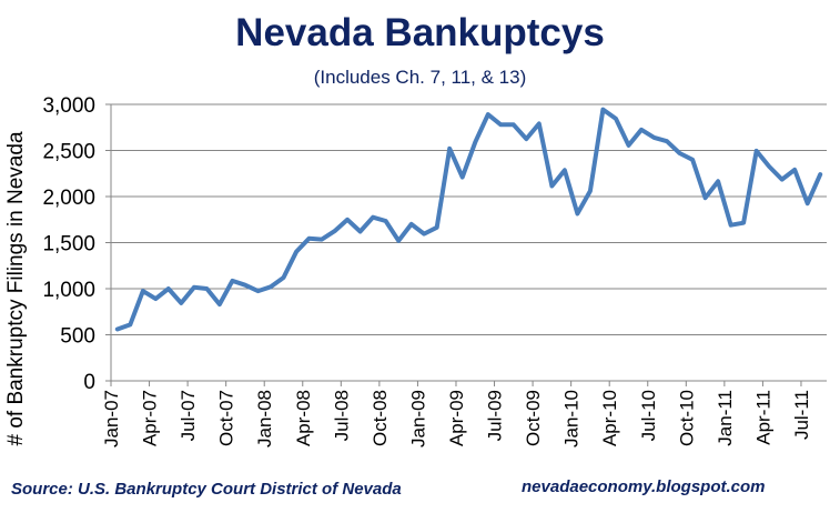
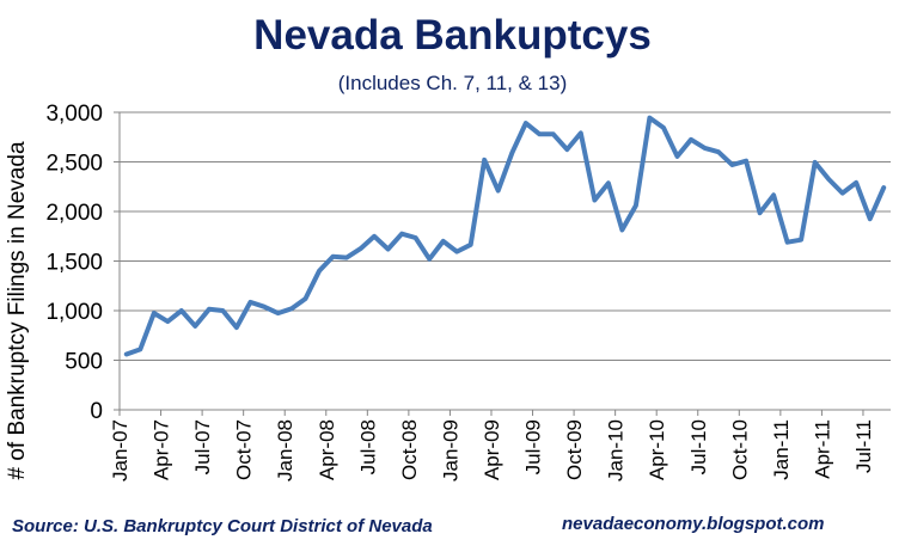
Oct-10: 2400 -> 2500
